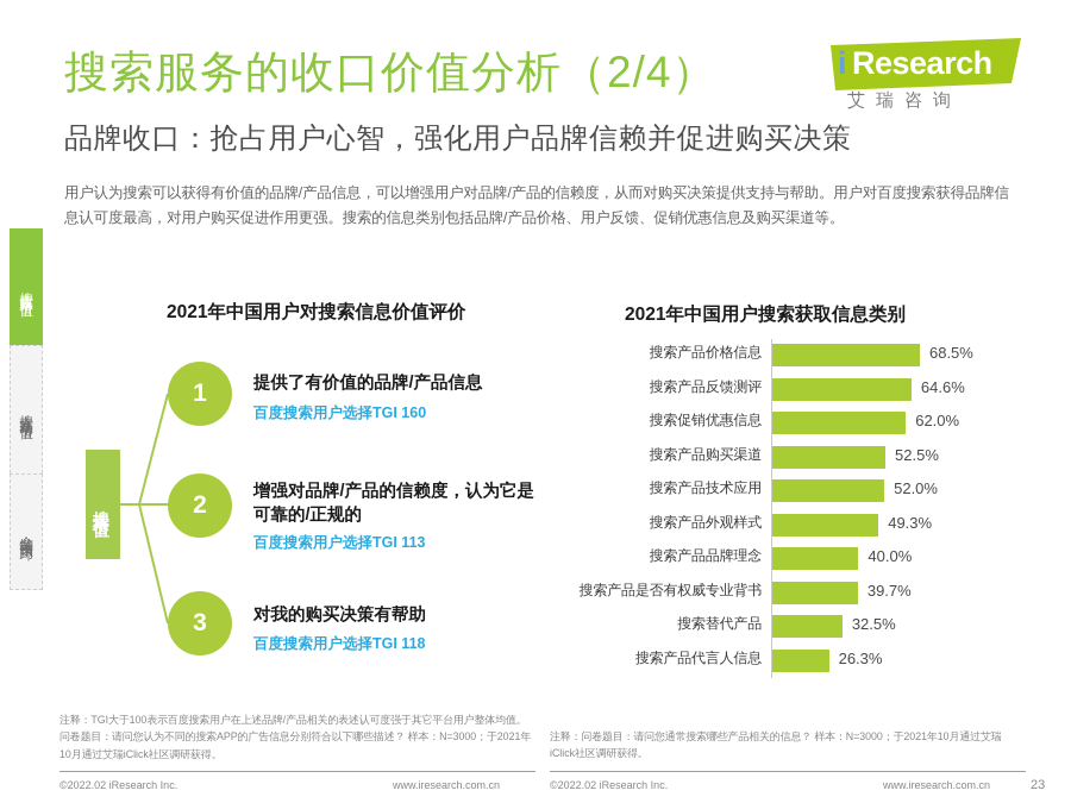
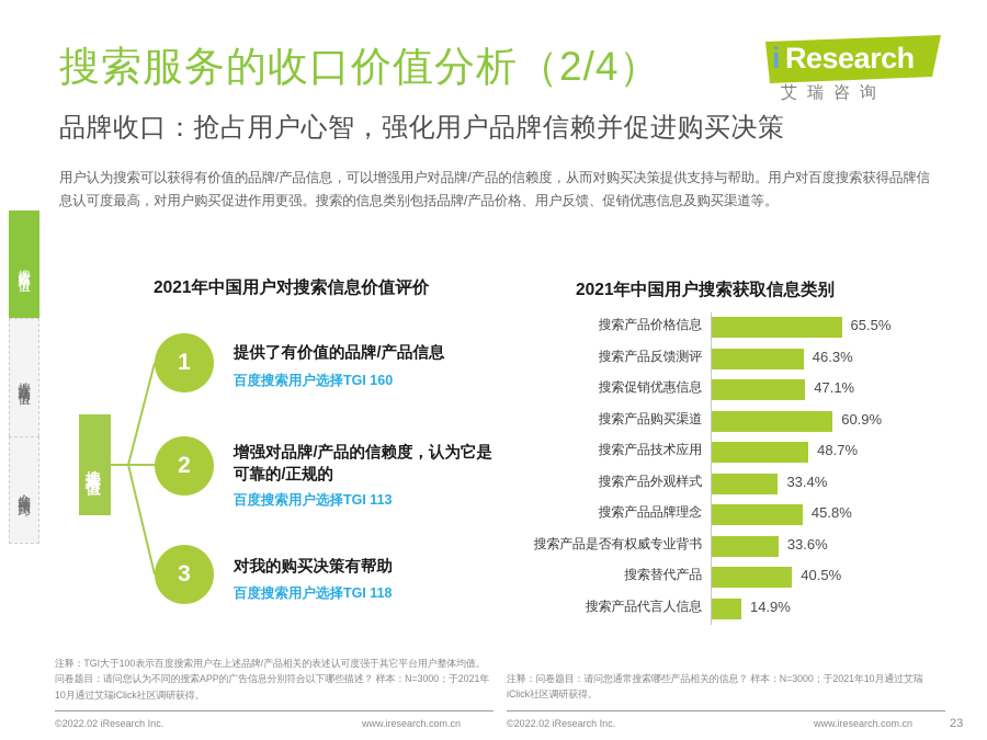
搜索产品价格信息: 68.5% -> 65.5%
搜索产品反馈测评: 64.6% -> 46.3%
搜索促销优惠信息: 62.0% -> 47.1%
搜索产品购买渠道: 52.5% -> 60.9%
搜索产品技术应用: 52.0% -> 48.7%
搜索产品外观样式: 49.3% -> 33.4%
搜索产品品牌理念: 40.0% -> 45.8%
搜索产品是否有权威专业背书: 39.7% -> 33.6%
搜索替代产品: 32.5% -> 40.5%
搜索产品代言人信息: 26.3% -> 14.9%
